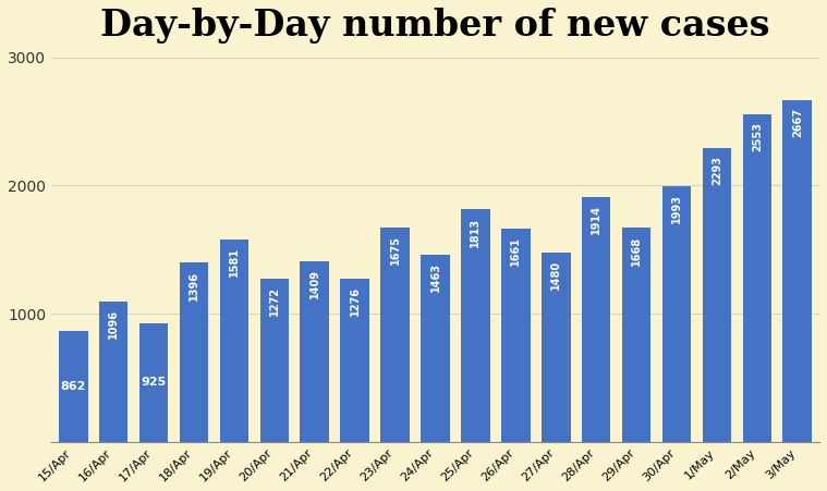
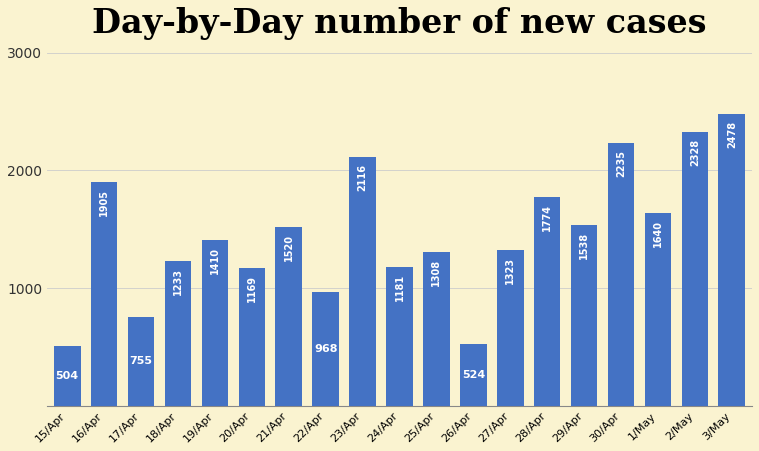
15/Apr: 862 -> 504
16/Apr: 1096 -> 1905
17/Apr: 925 -> 755
18/Apr: 1396 -> 1233
19/Apr: 1581 -> 1410
20/Apr: 1272 -> 1169
21/Apr: 1409 -> 1520
22/Apr: 1276 -> 968
23/Apr: 1675 -> 2116
24/Apr: 1463 -> 1181
25/Apr: 1813 -> 1308
26/Apr: 1661 -> 524
27/Apr: 1480 -> 1323
28/Apr: 1914 -> 1774
29/Apr: 1668 -> 1538
30/Apr: 1993 -> 2235
1/May: 2293 -> 1640
2/May: 2553 -> 2328
3/May: 2667 -> 2478
